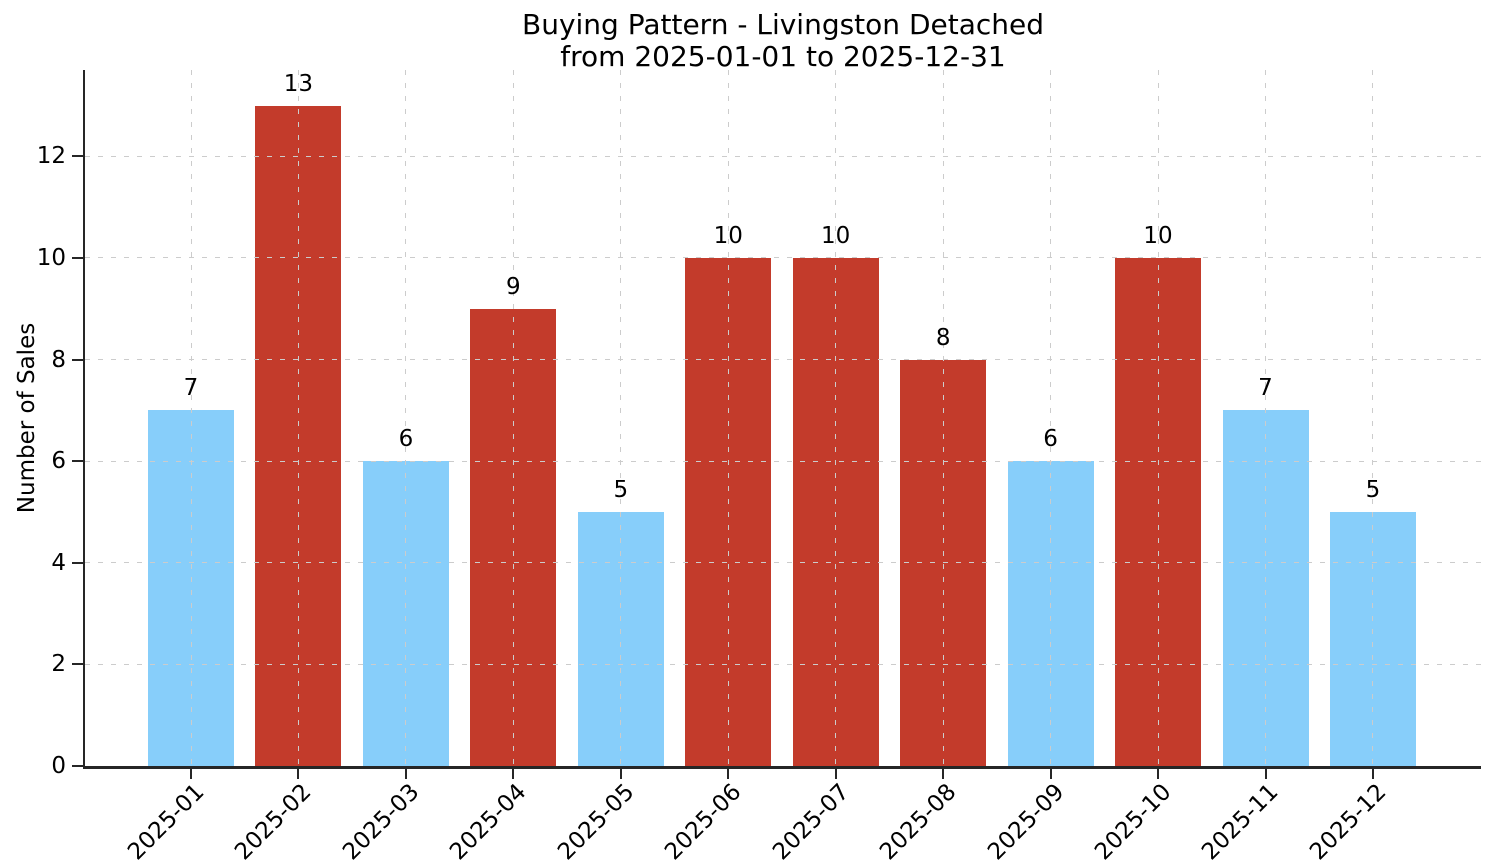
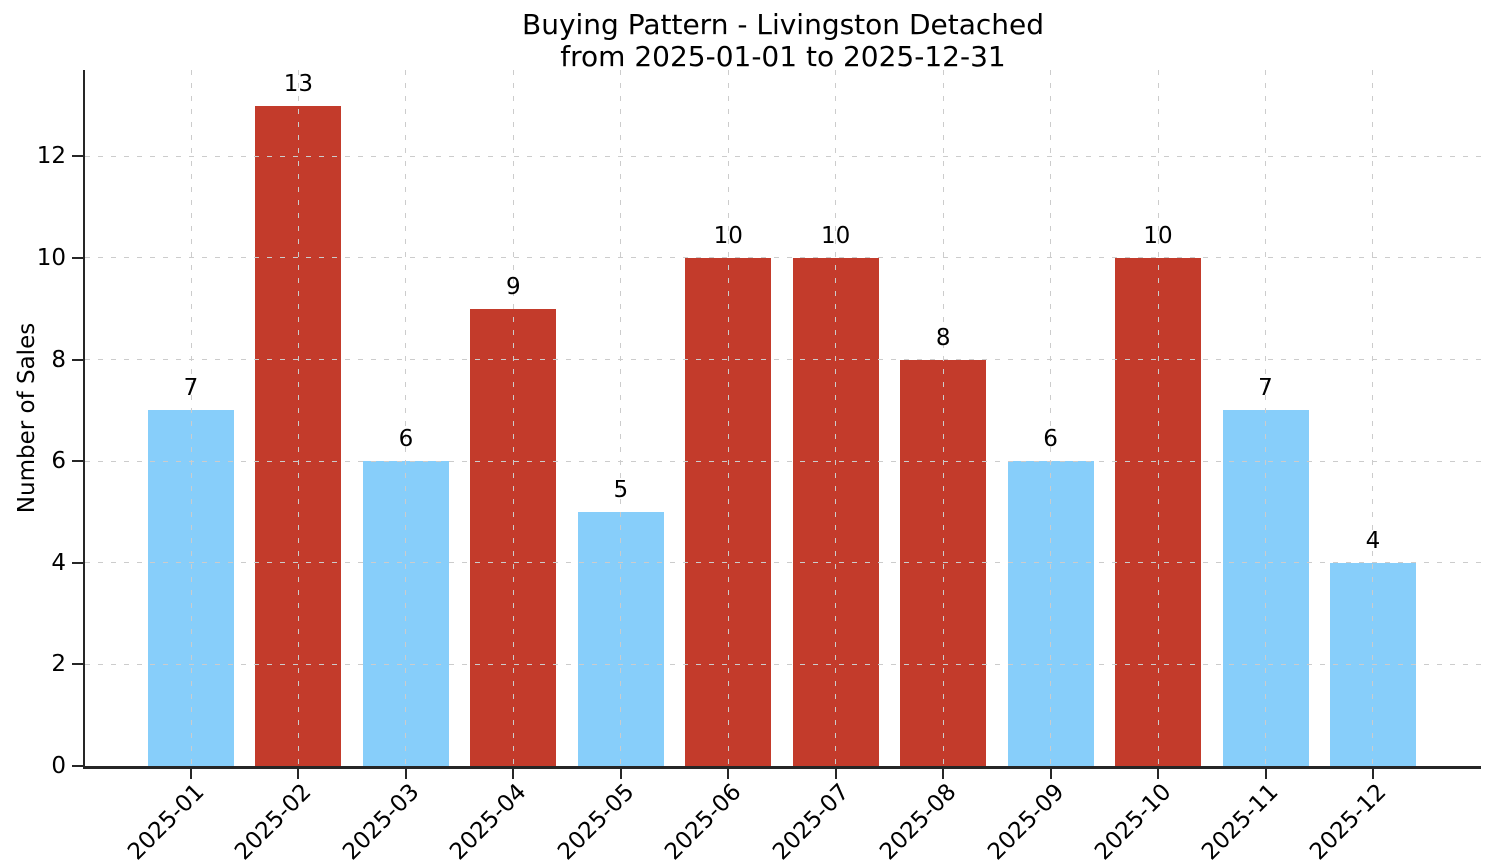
2025-12: 5 -> 4
